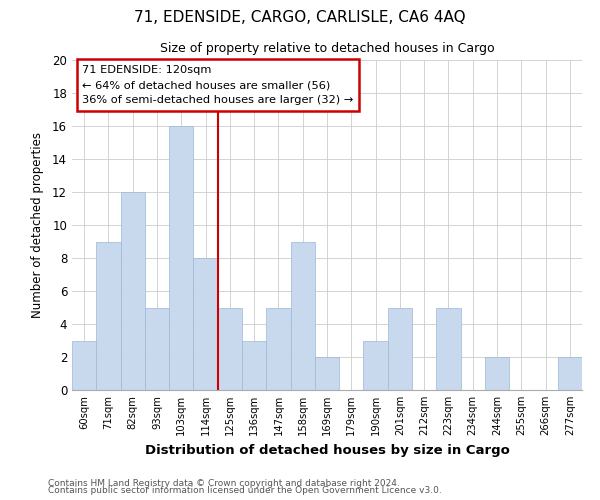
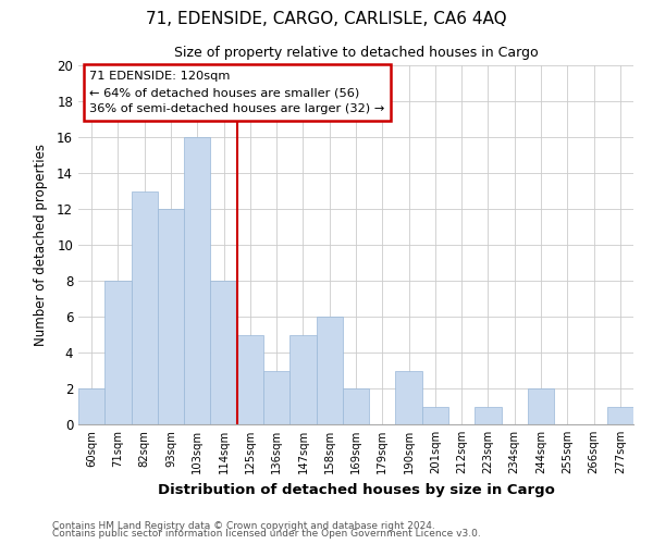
60sqm: 3 -> 2
71sqm: 9 -> 8
82sqm: 12 -> 13
93sqm: 5 -> 12
158sqm: 9 -> 6
201sqm: 5 -> 1
223sqm: 5 -> 1
277sqm: 2 -> 1
